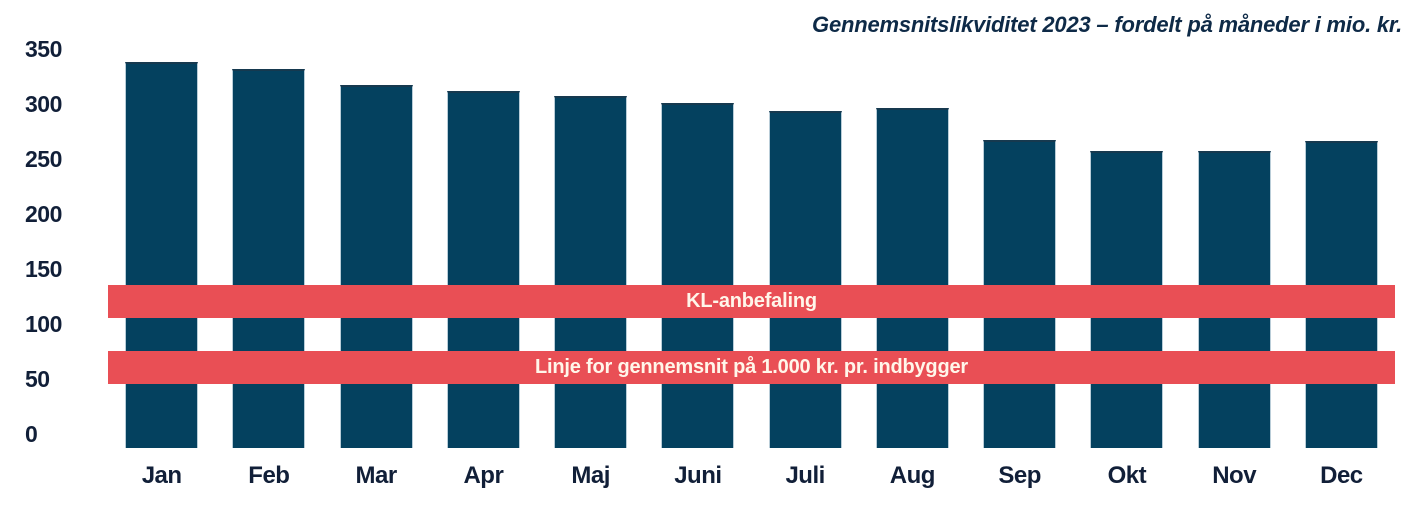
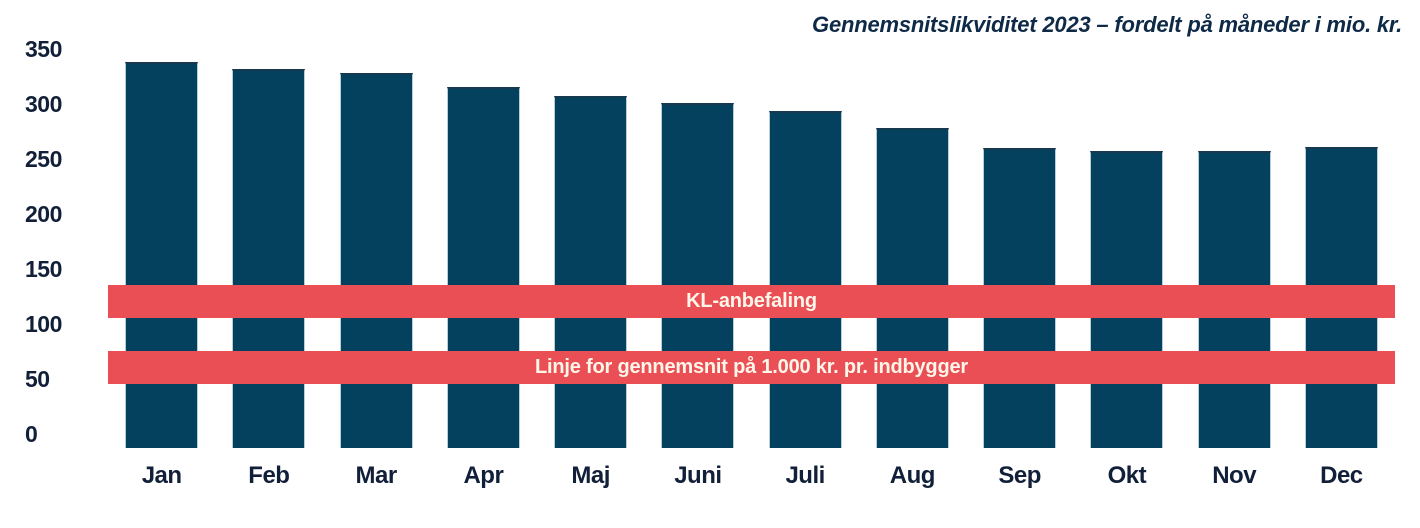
Mar: 330 -> 341
Apr: 325 -> 328
Aug: 309 -> 291
Sep: 280 -> 273
Dec: 279 -> 274
